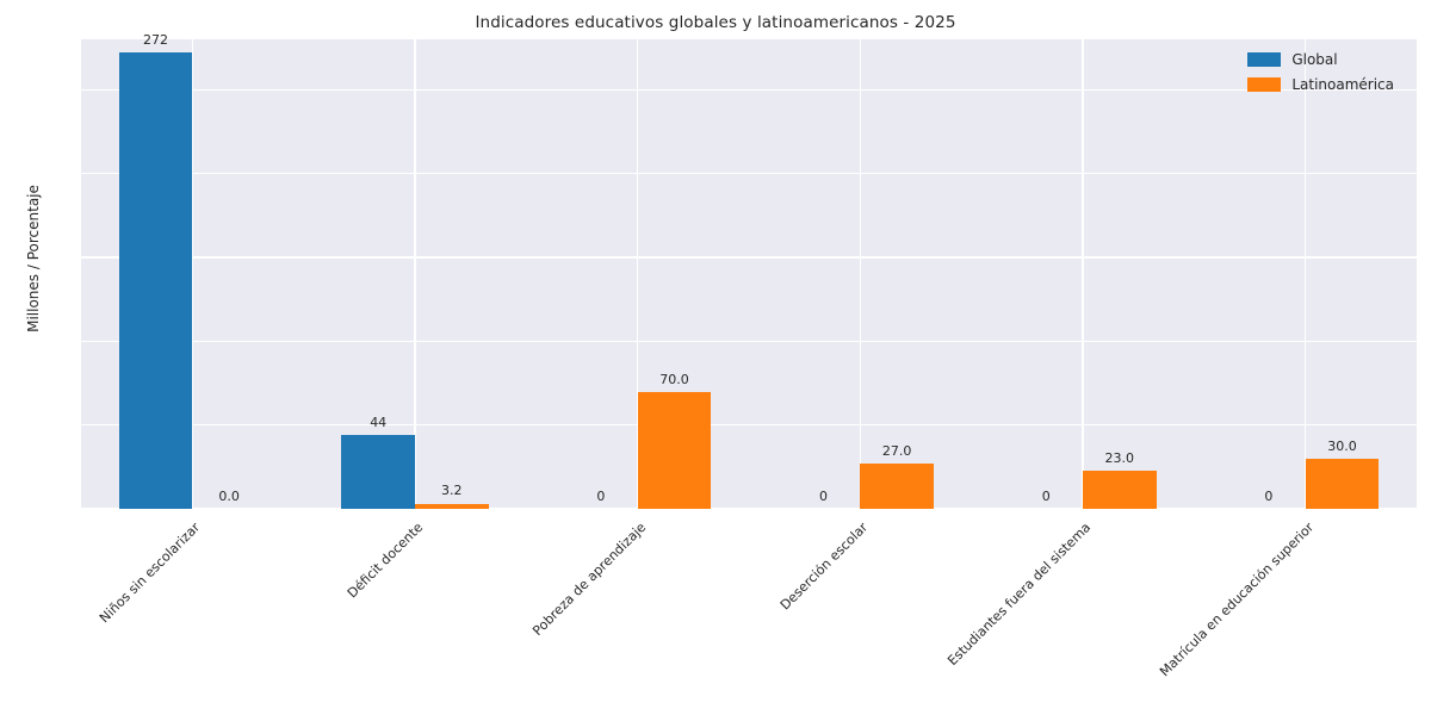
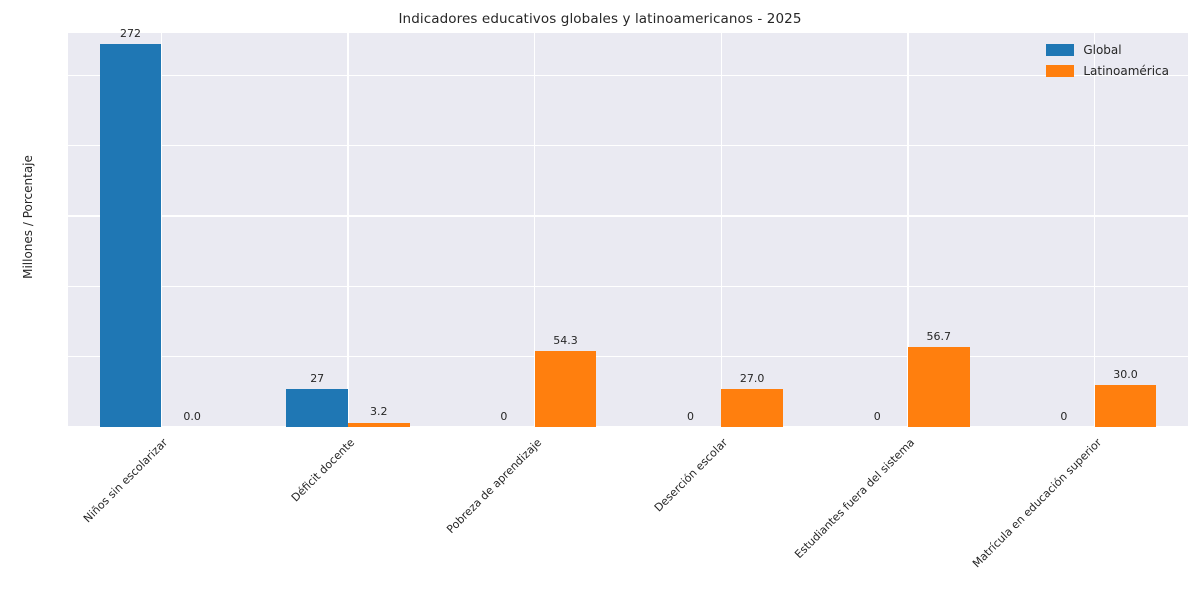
Global/Déficit docente: 44 -> 27
Latinoamérica/Pobreza de aprendizaje: 70.0 -> 54.3
Latinoamérica/Estudiantes fuera del sistema: 23.0 -> 56.7
